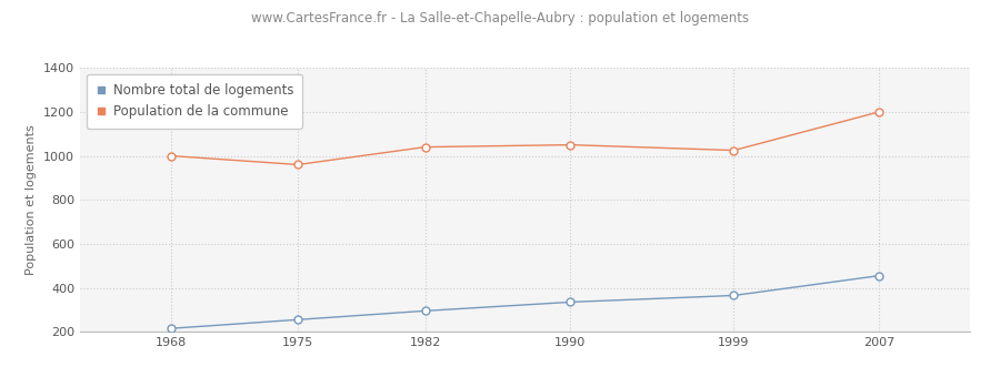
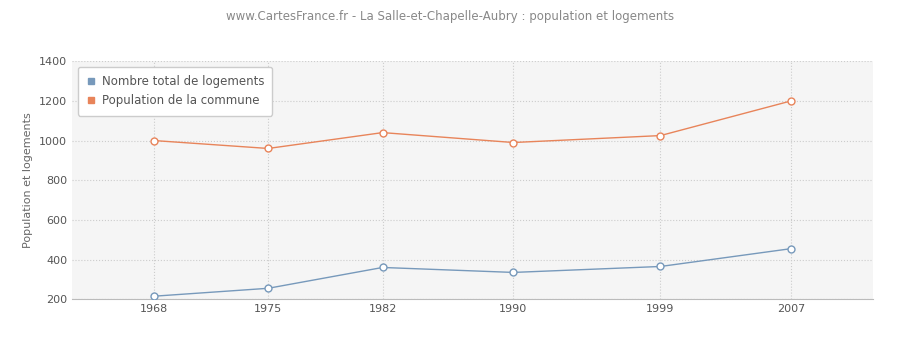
Nombre total de logements/1982: 300 -> 360
Population de la commune/1990: 1050 -> 990
